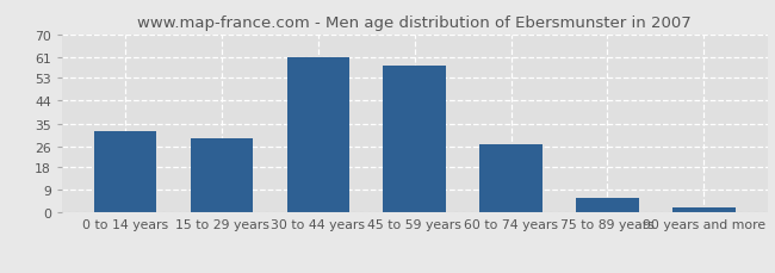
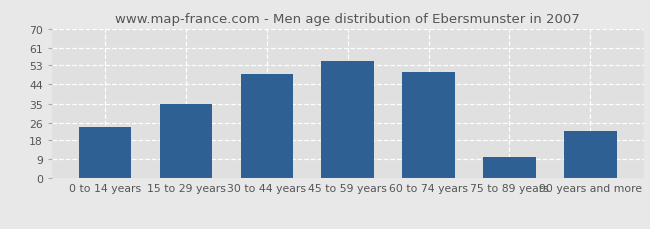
0 to 14 years: 32 -> 24
15 to 29 years: 29 -> 35
30 to 44 years: 61 -> 49
45 to 59 years: 58 -> 55
60 to 74 years: 27 -> 50
75 to 89 years: 6 -> 10
90 years and more: 2 -> 22
